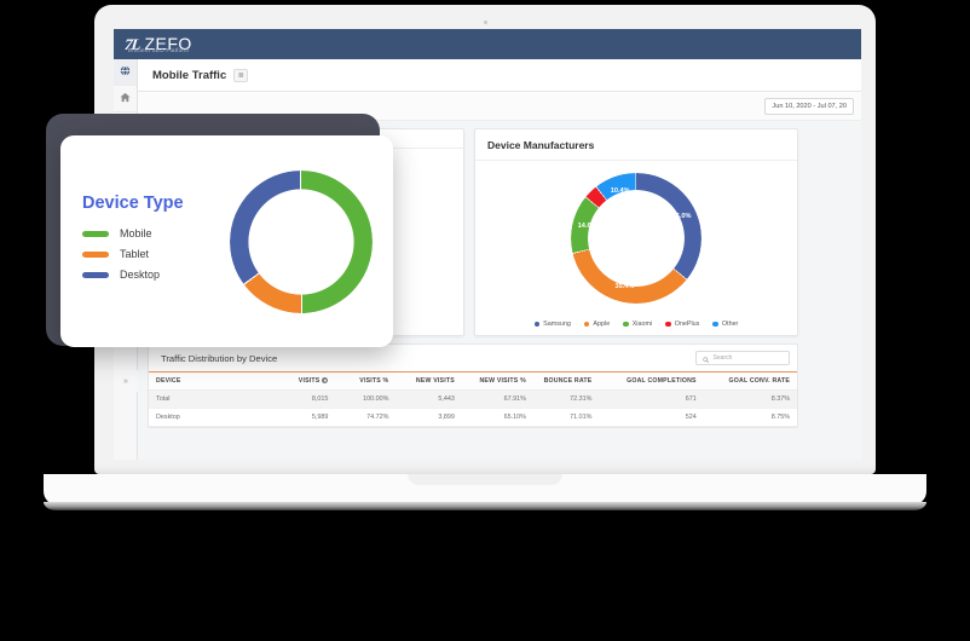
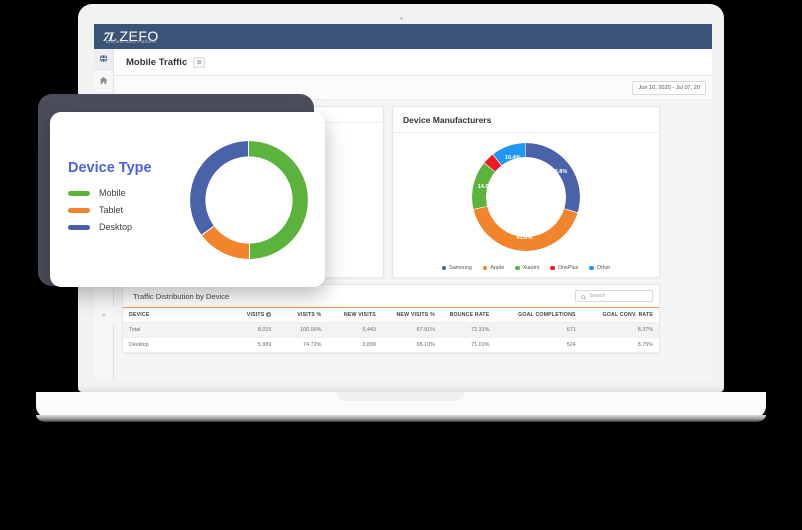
Device Manufacturers/Samsung: 36.0% -> 29.8%
Device Manufacturers/Apple: 35.4% -> 41.6%
